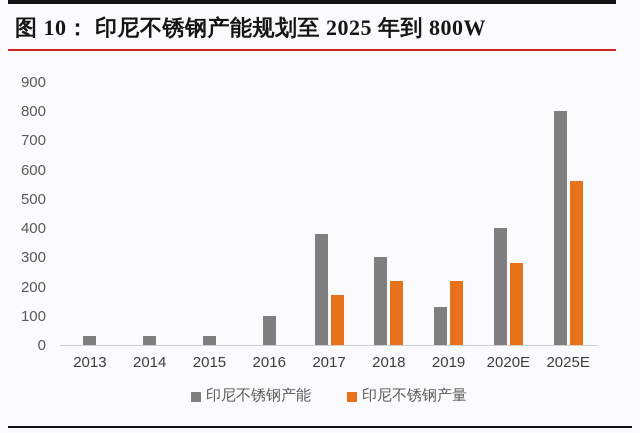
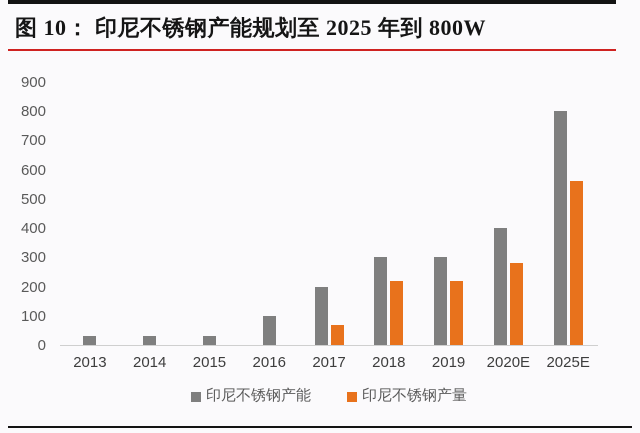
印尼不锈钢产能/2017: 380 -> 200
印尼不锈钢产量/2017: 170 -> 70
印尼不锈钢产能/2019: 130 -> 300
